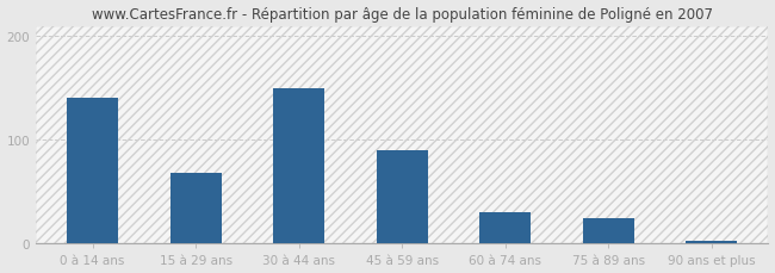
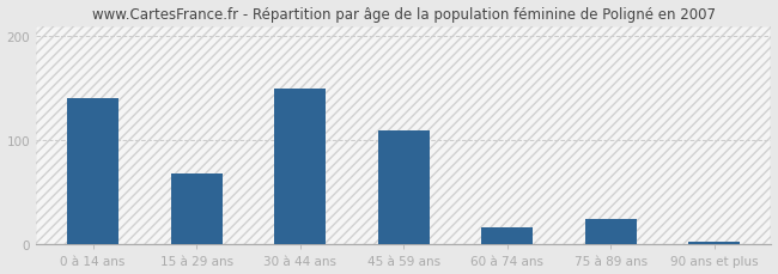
45 à 59 ans: 90 -> 110
60 à 74 ans: 30 -> 16
